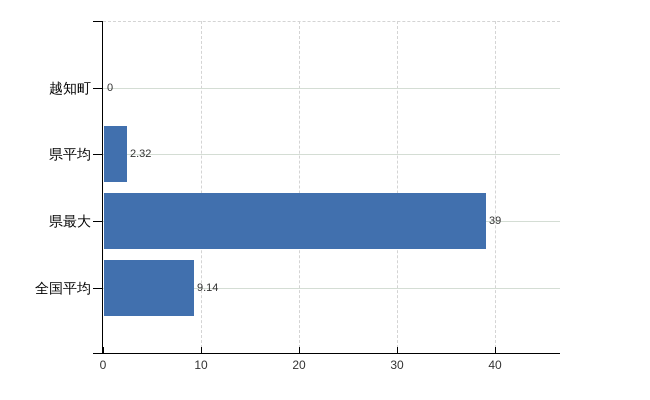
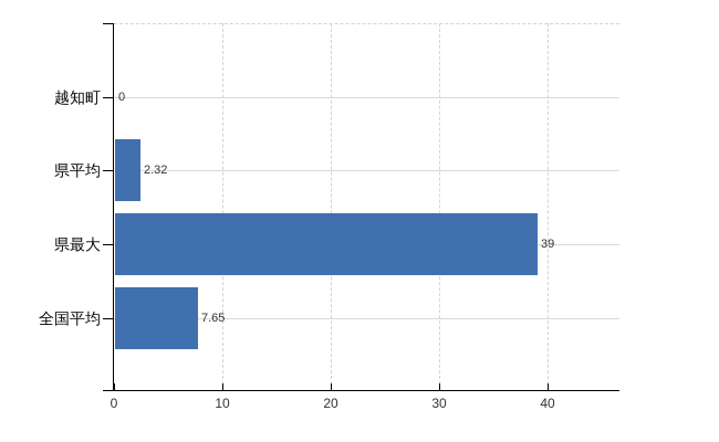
全国平均: 9.14 -> 7.65
